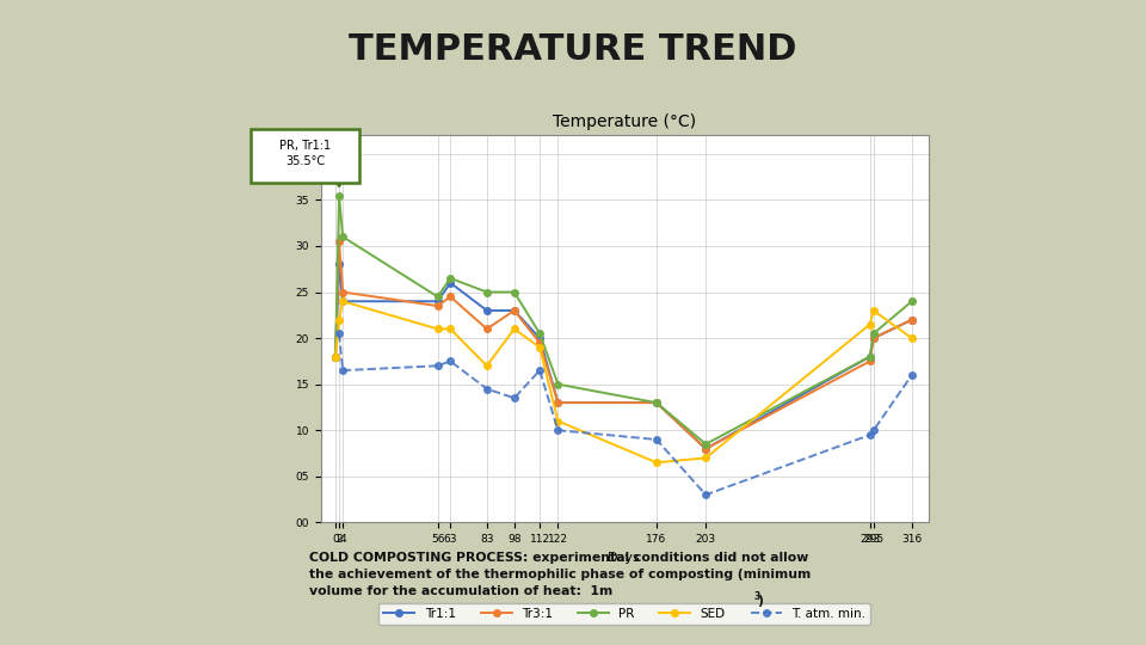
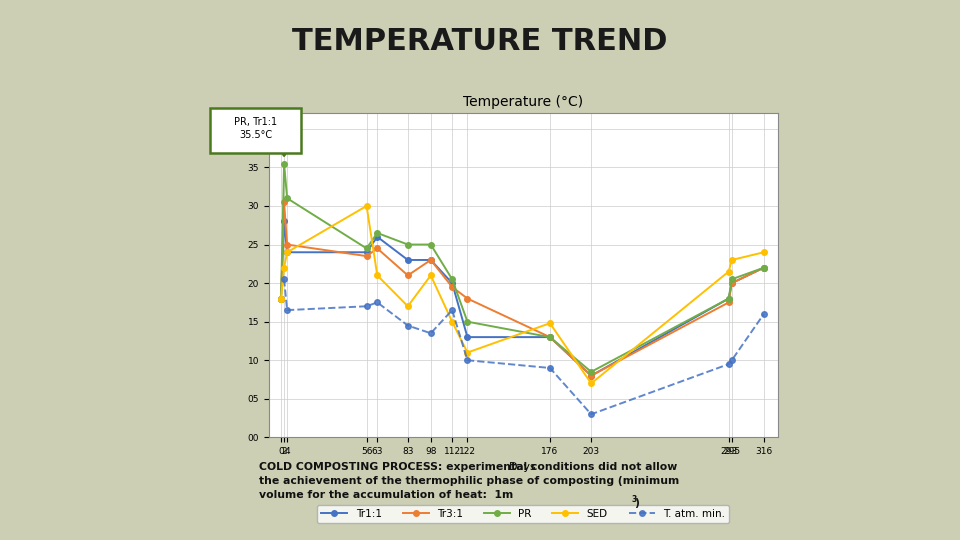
SED/56: 21.0 -> 30.0
SED/112: 19.0 -> 15.0
Tr3:1/122: 13.0 -> 18.0
SED/176: 6.5 -> 14.8
PR/316: 24.0 -> 22.0
SED/316: 20.0 -> 24.0
